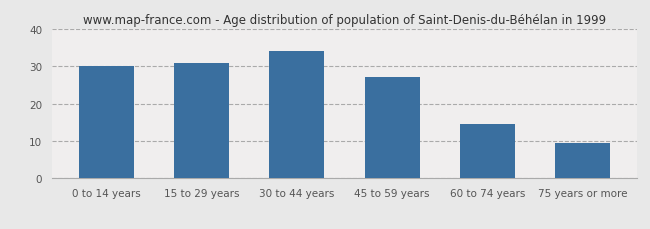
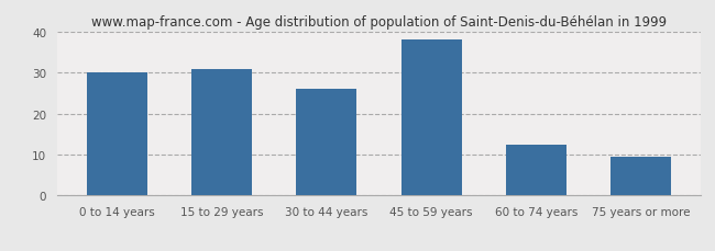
30 to 44 years: 34.0 -> 26.0
45 to 59 years: 27.0 -> 38.0
60 to 74 years: 14.5 -> 12.5
